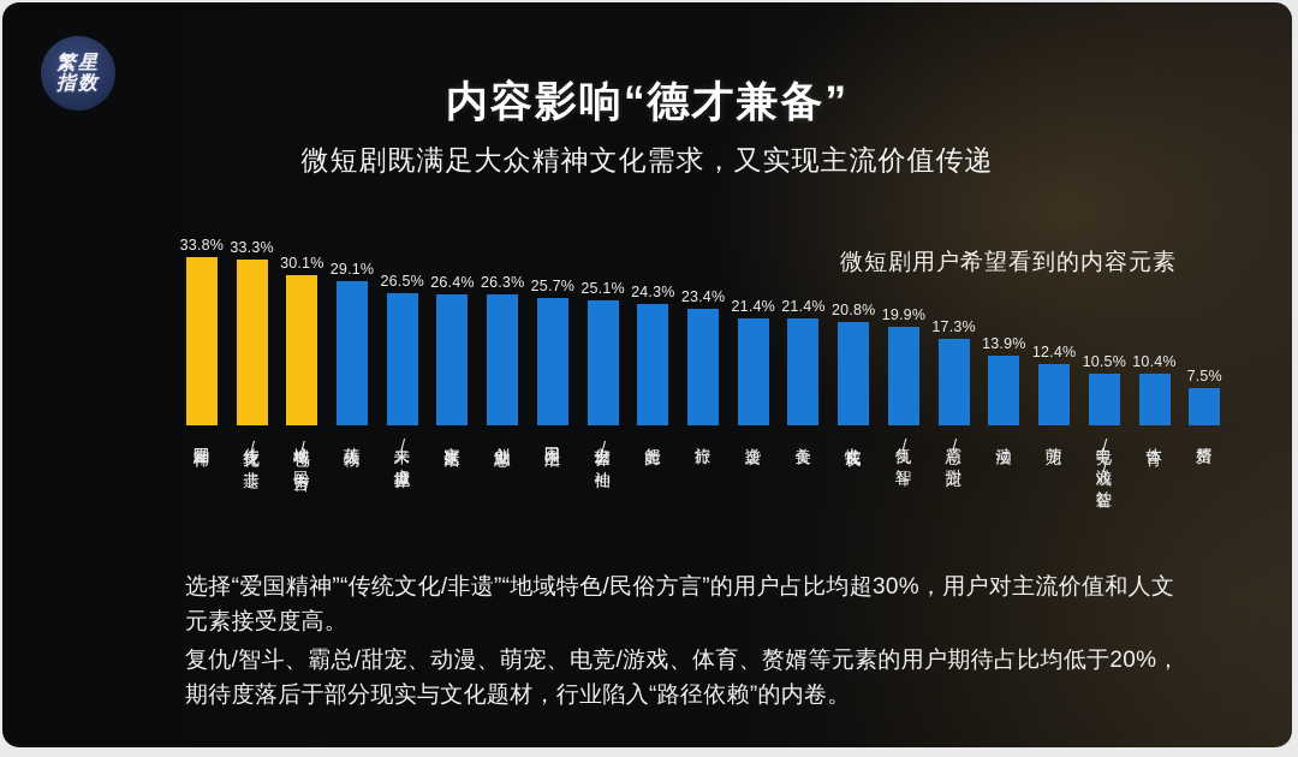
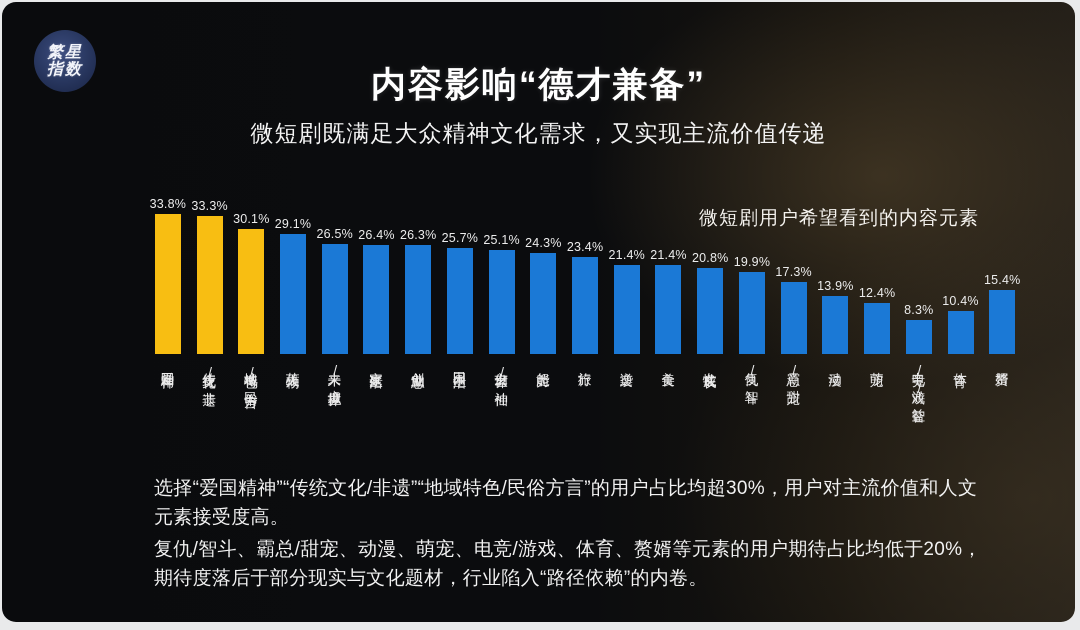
电竞/游戏/益智: 10.5% -> 8.3%
赘婿: 7.5% -> 15.4%
